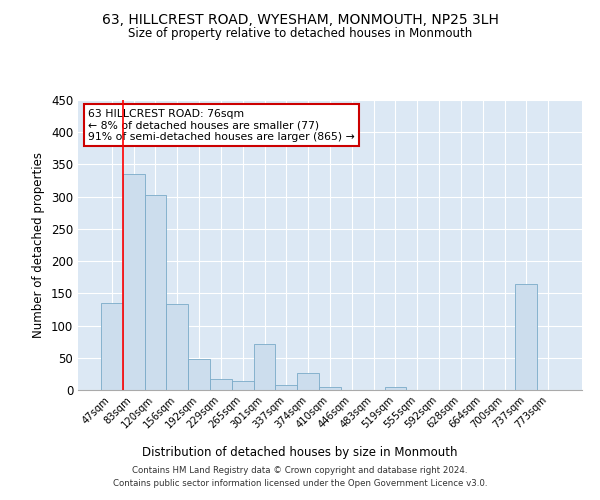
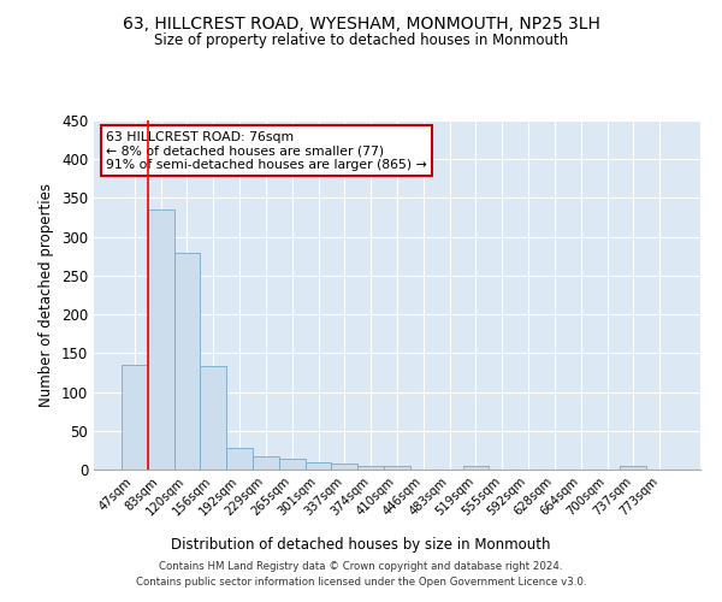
120sqm: 302 -> 280
192sqm: 48 -> 28
301sqm: 72 -> 9
374sqm: 26 -> 5
737sqm: 164 -> 5
